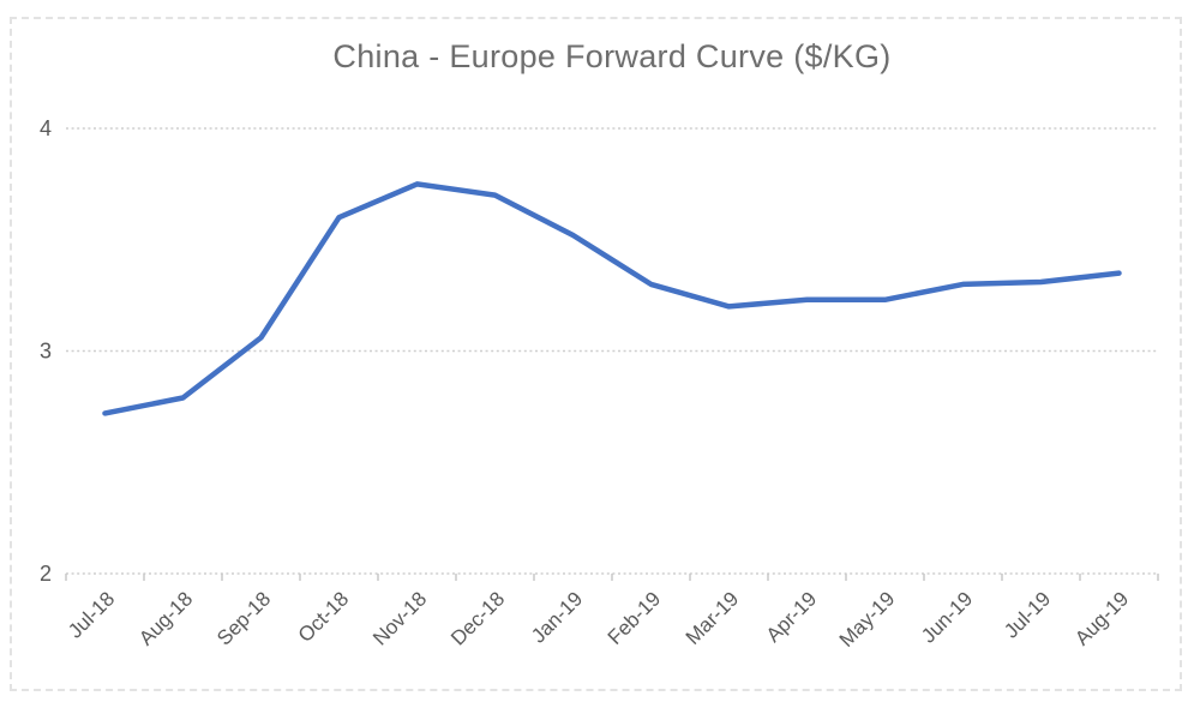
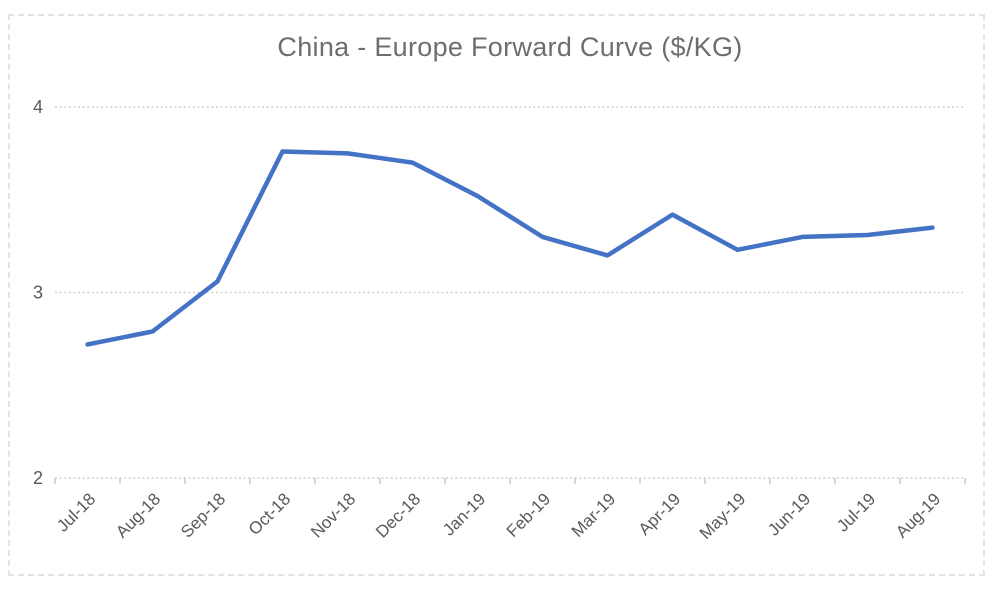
Oct-18: 3.60 -> 3.76
Apr-19: 3.23 -> 3.42
